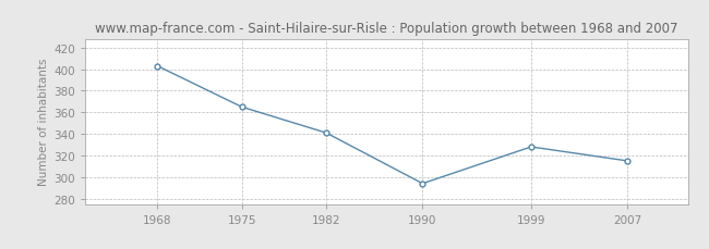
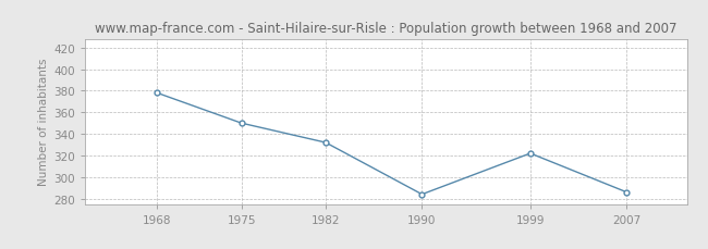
1968: 403 -> 378
1975: 365 -> 350
1982: 341 -> 332
1990: 294 -> 284
1999: 328 -> 322
2007: 315 -> 286
